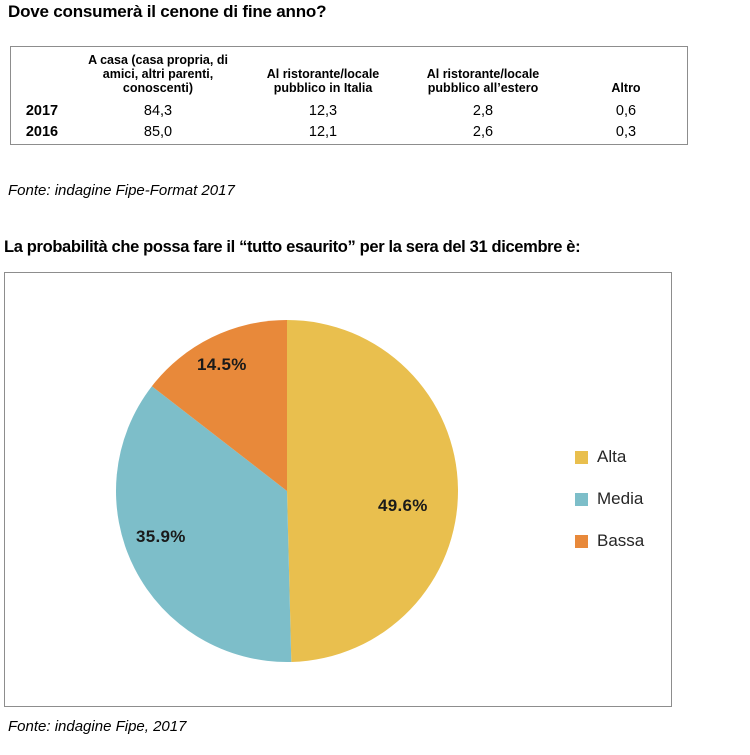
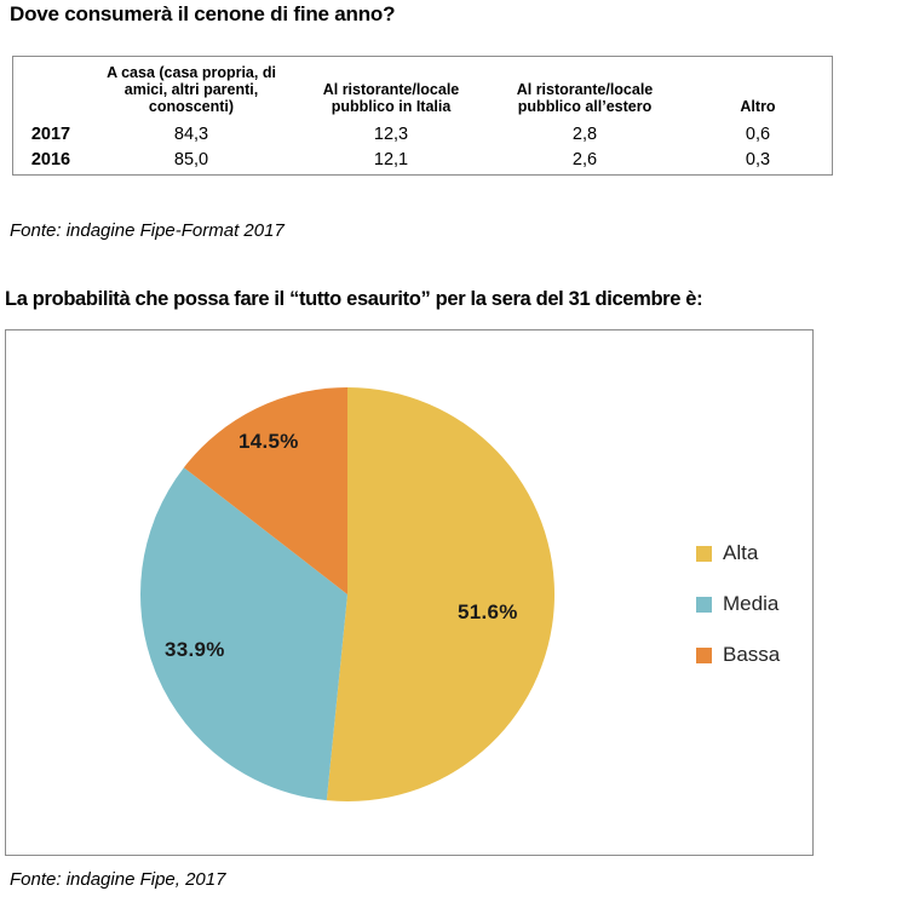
Alta: 49.6% -> 51.6%
Media: 35.9% -> 33.9%
